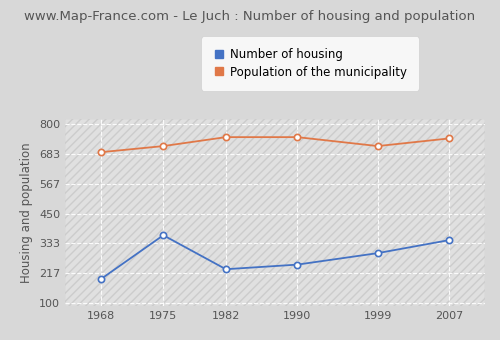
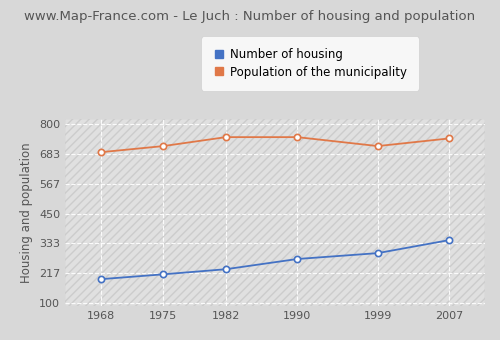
Number of housing/1975: 365 -> 212
Number of housing/1990: 250 -> 272
